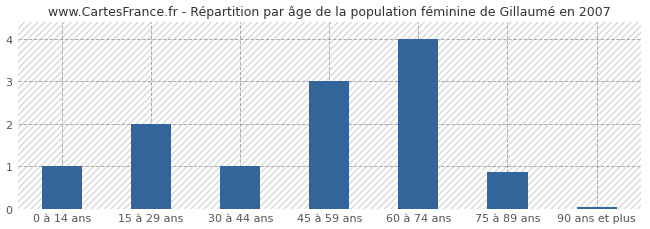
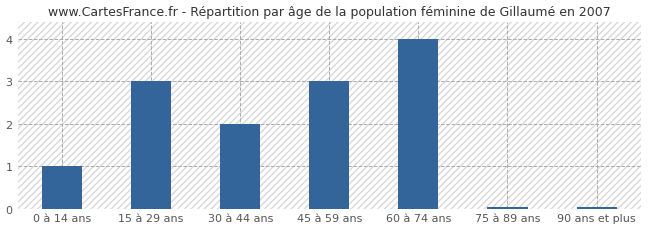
15 à 29 ans: 2.00 -> 3.00
30 à 44 ans: 1.00 -> 2.00
75 à 89 ans: 0.85 -> 0.04
